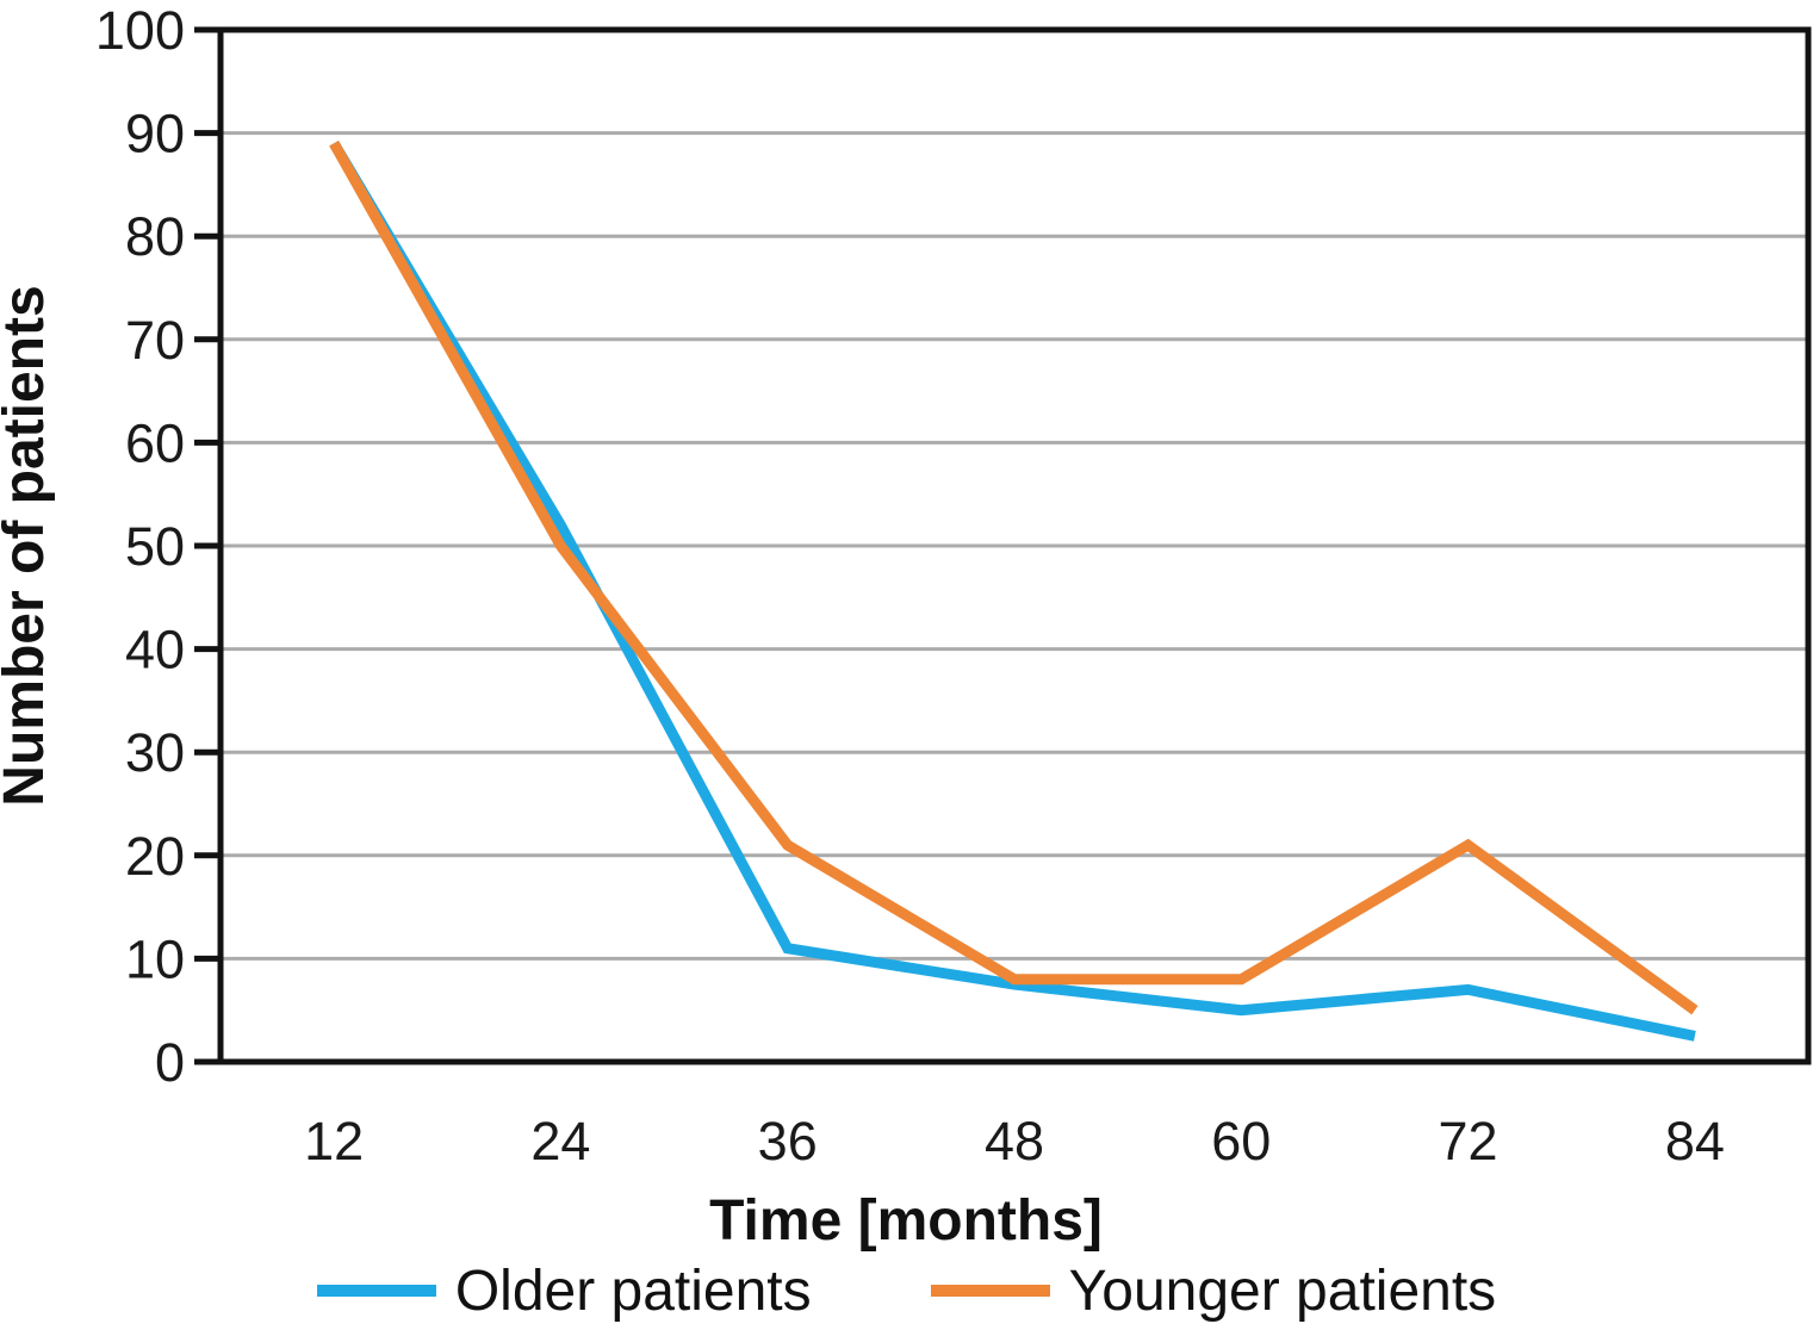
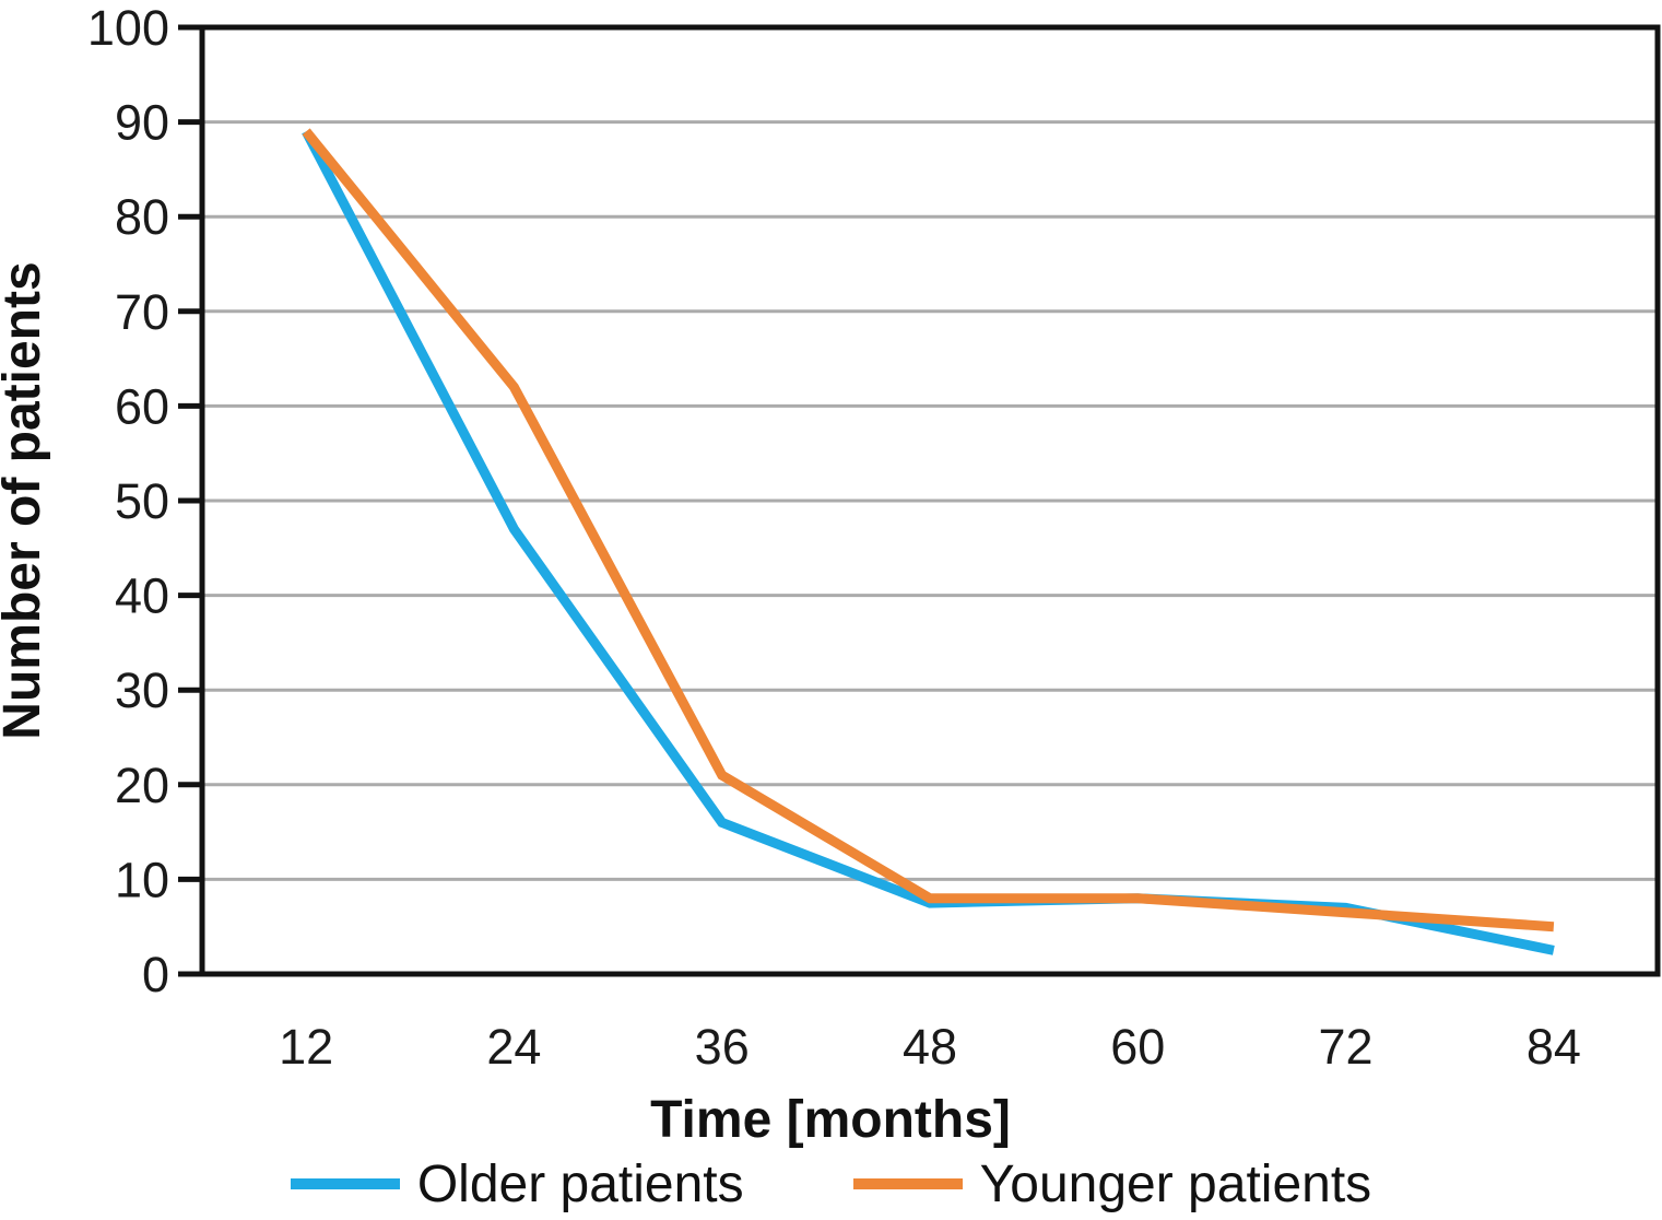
Older patients/24: 52 -> 47
Younger patients/24: 50 -> 62
Older patients/36: 11 -> 16
Older patients/60: 5 -> 8
Younger patients/72: 21 -> 6
